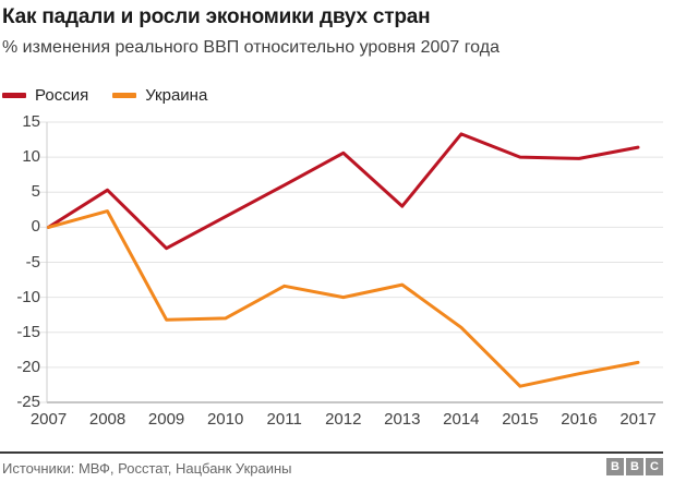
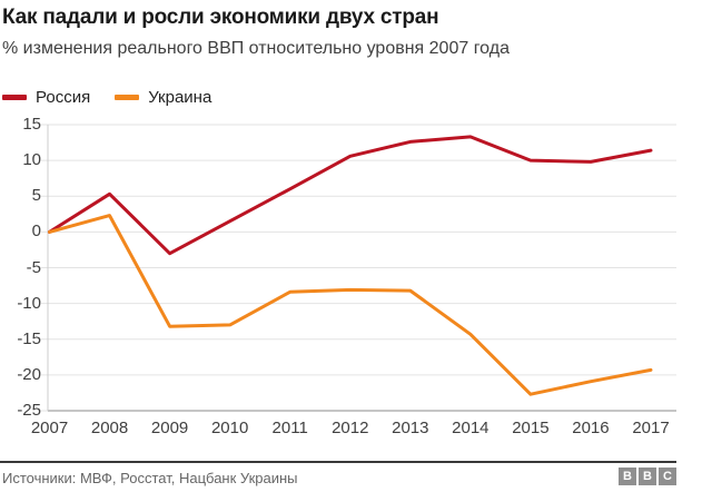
Украина/2012: -10 -> -8
Россия/2013: 3 -> 13
